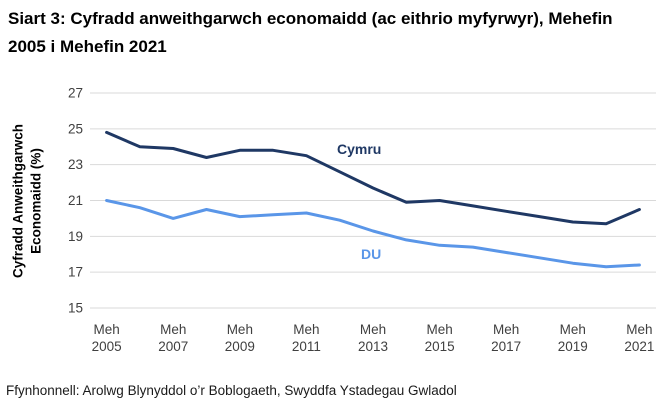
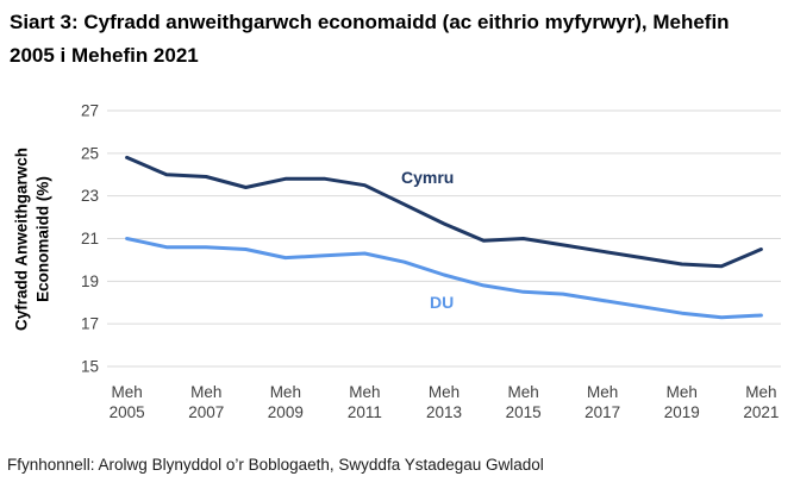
DU/2007: 20.0 -> 20.6
